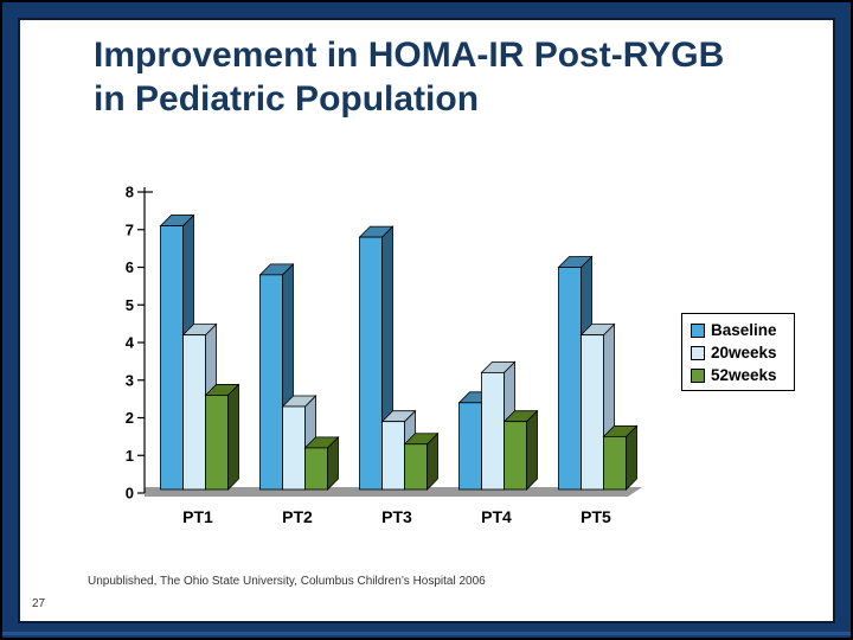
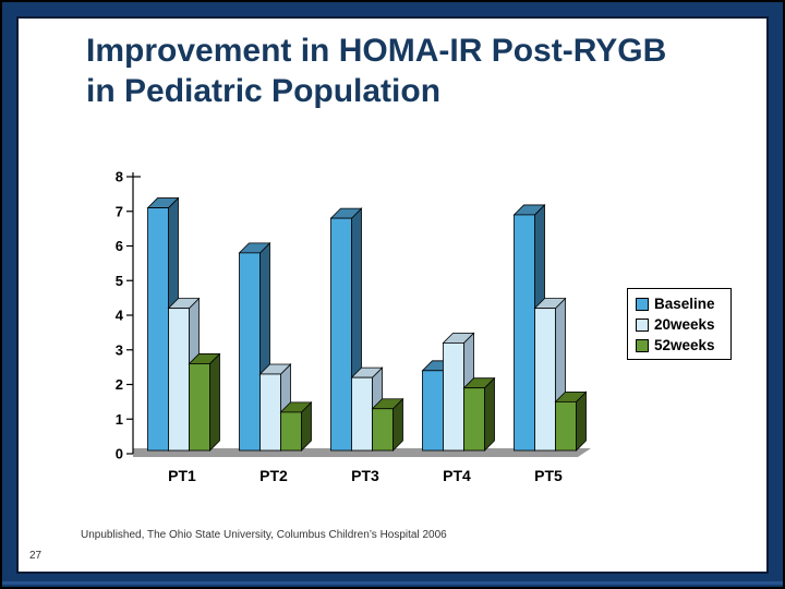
20weeks/PT3: 1.9 -> 2.2
Baseline/PT5: 6.0 -> 6.9
